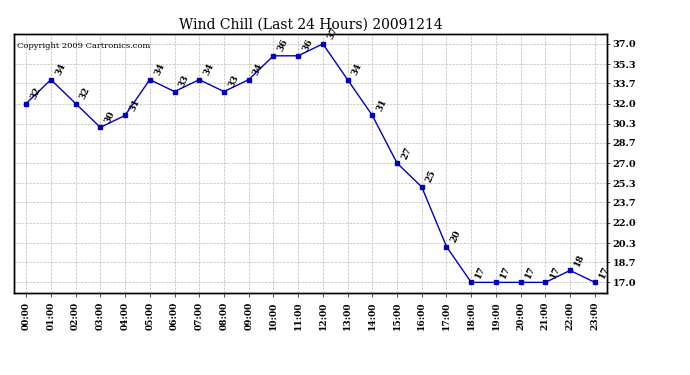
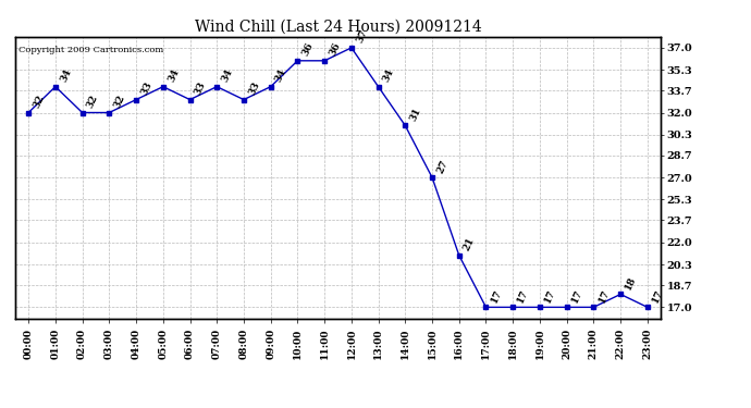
03:00: 30 -> 32
04:00: 31 -> 33
16:00: 25 -> 21
17:00: 20 -> 17
